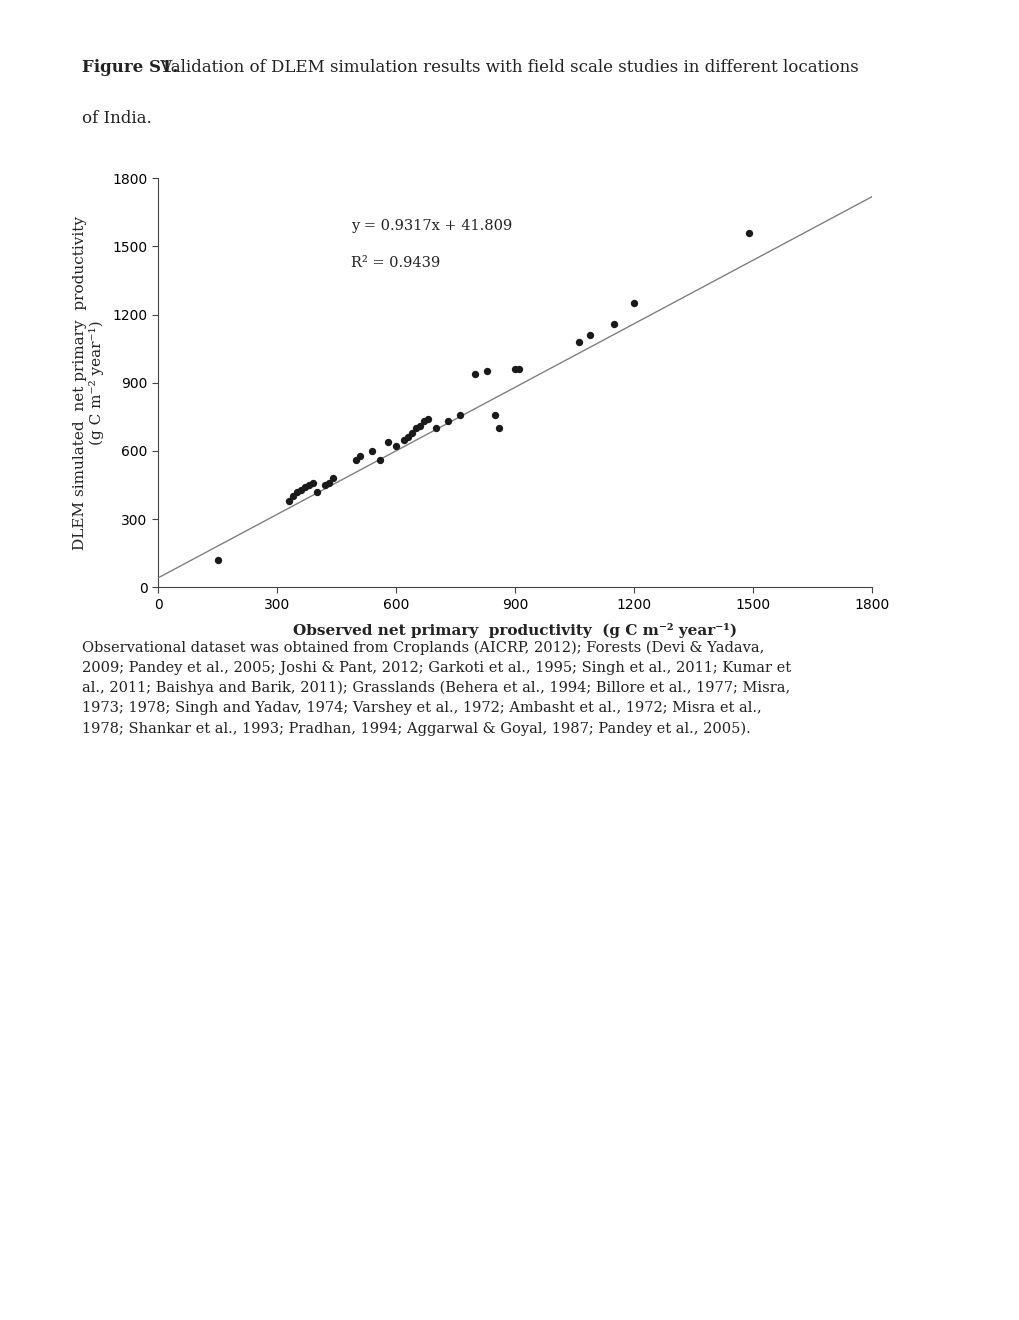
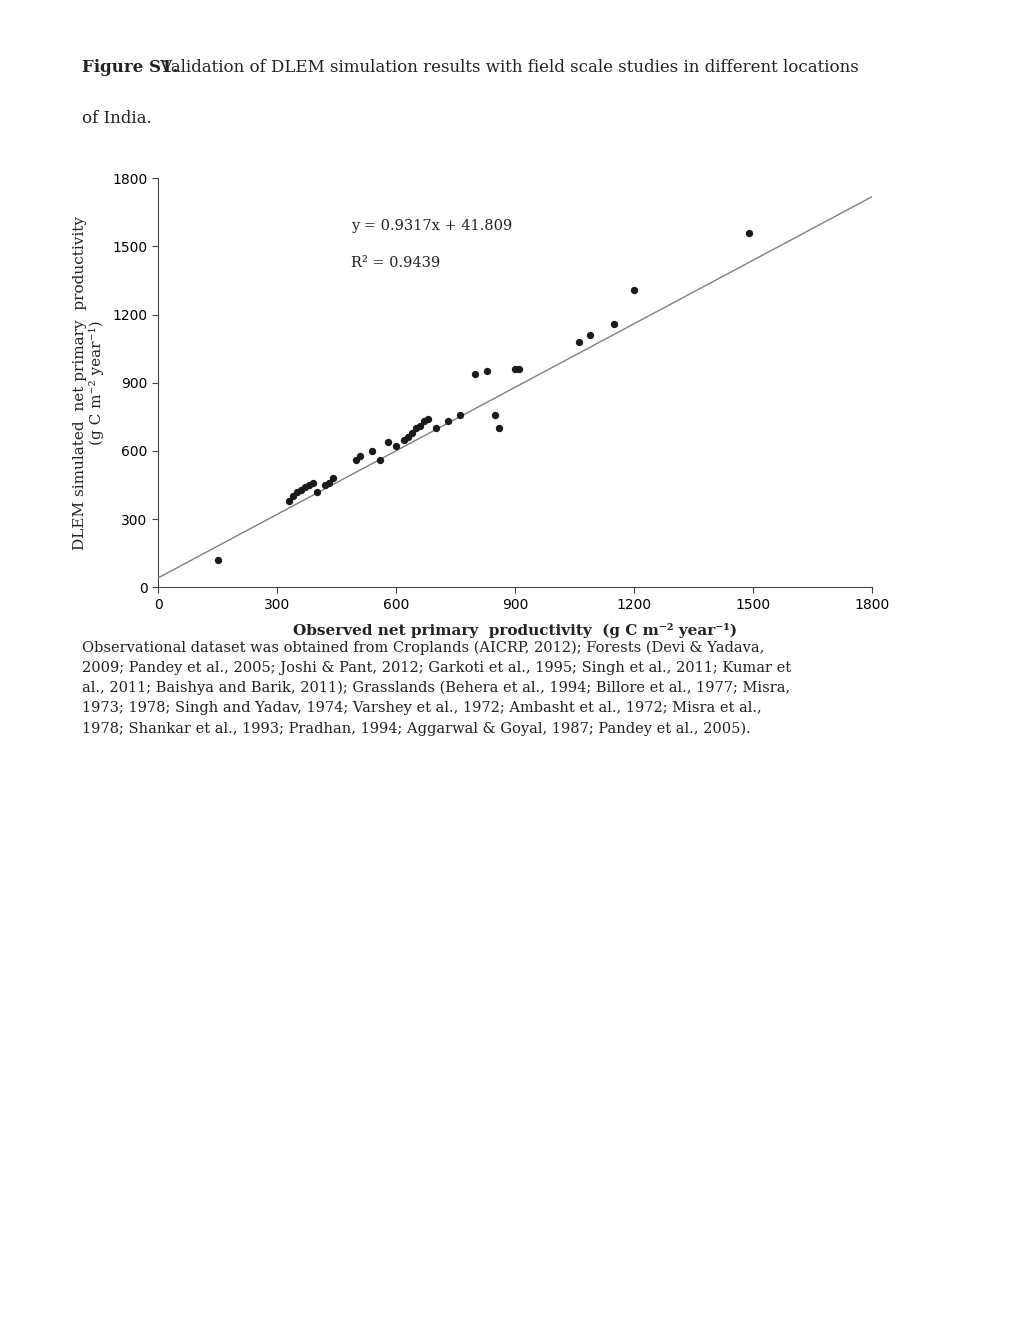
1200: 1250 -> 1310
